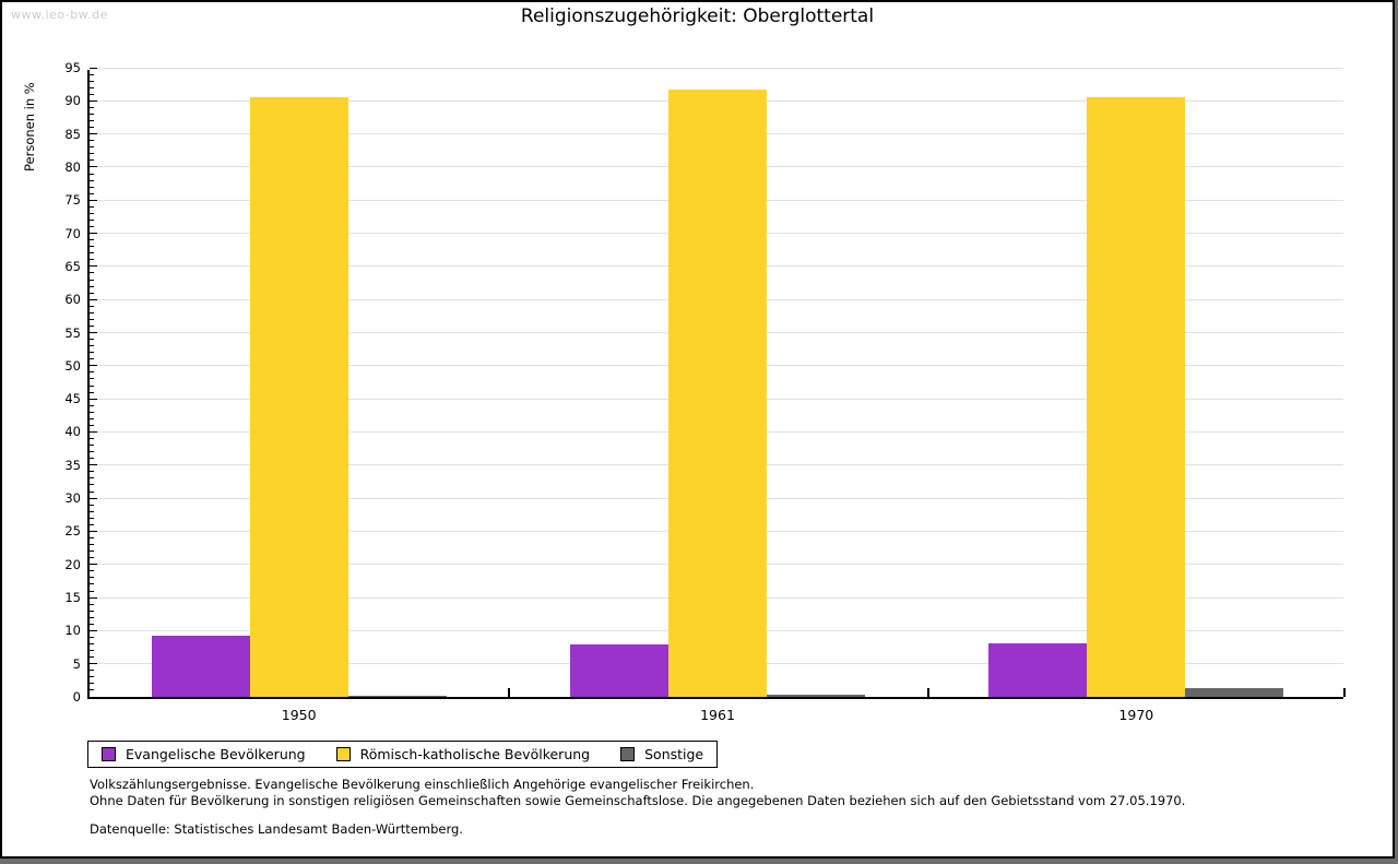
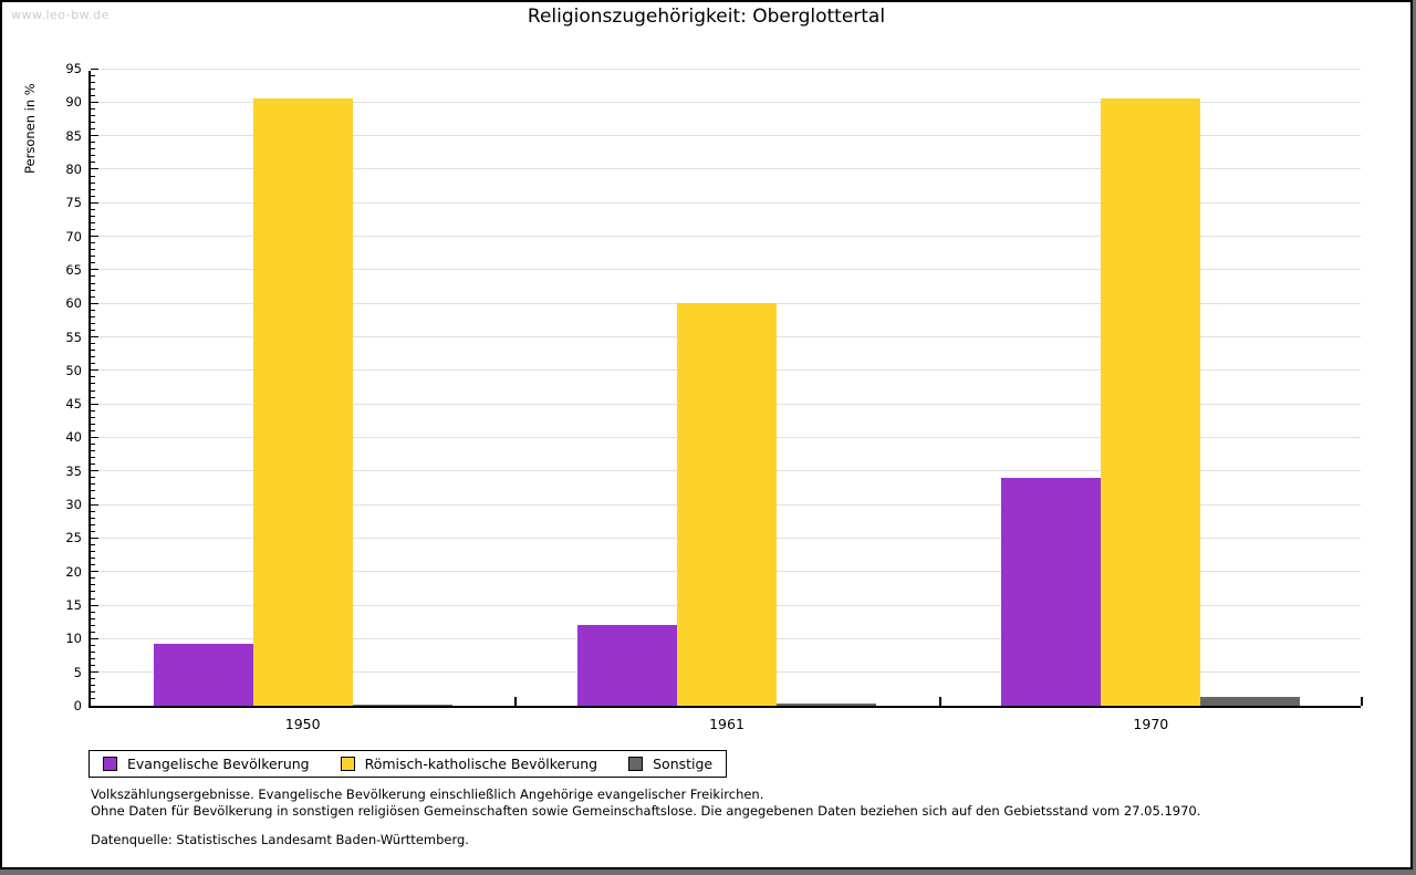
Evangelische Bevölkerung/1961: 8 -> 12
Römisch-katholische Bevölkerung/1961: 92 -> 60
Evangelische Bevölkerung/1970: 8 -> 34
